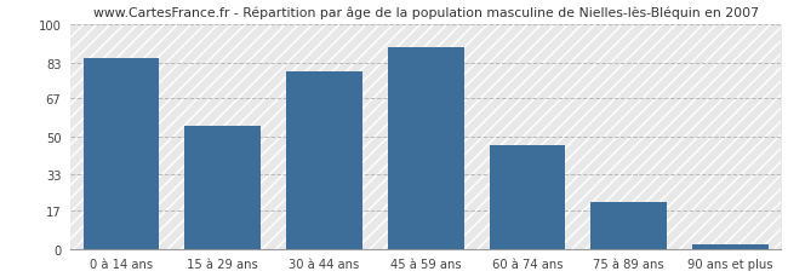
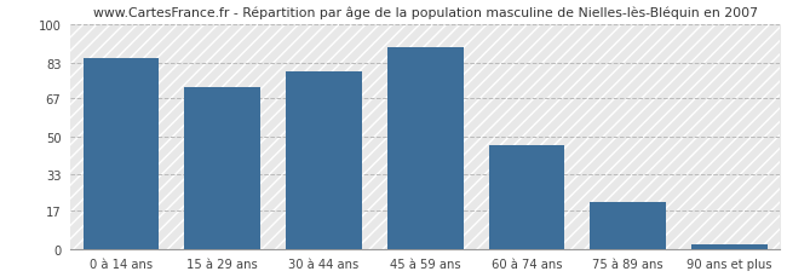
15 à 29 ans: 55 -> 72
